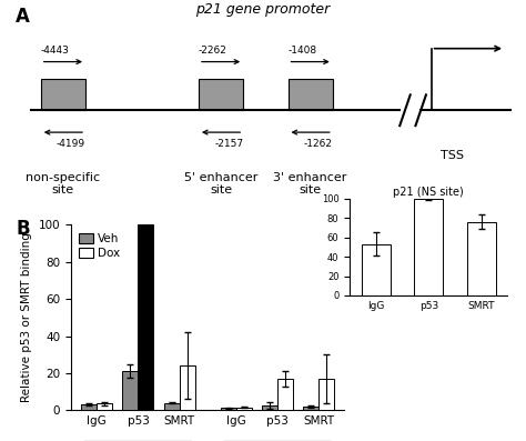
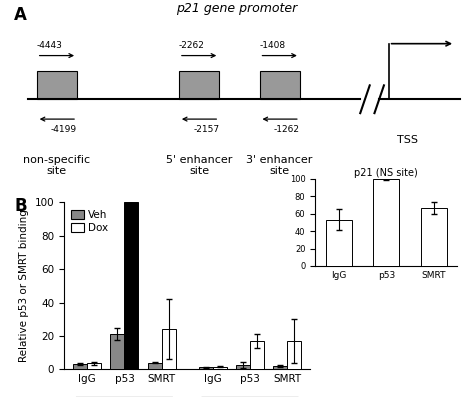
p21 (NS site)/SMRT: 76 -> 66
